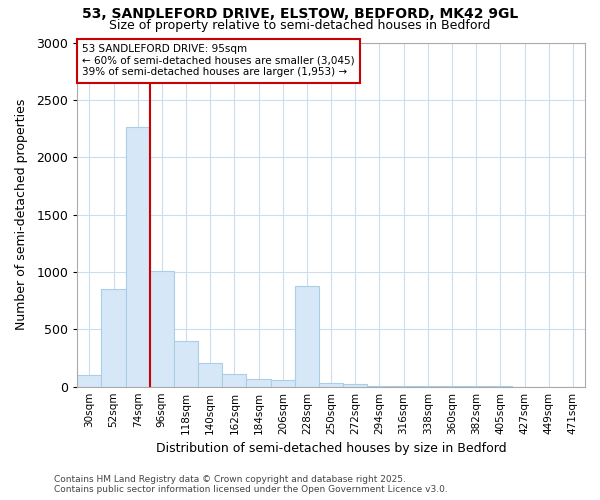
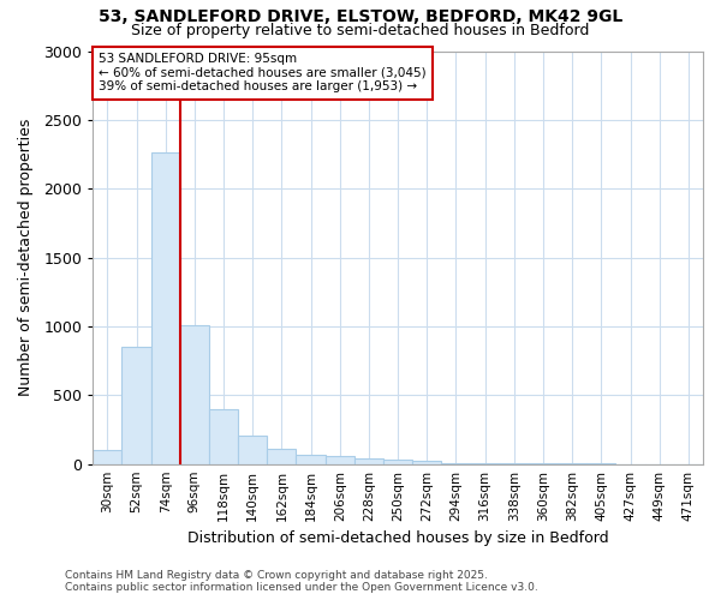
228sqm: 880 -> 40
